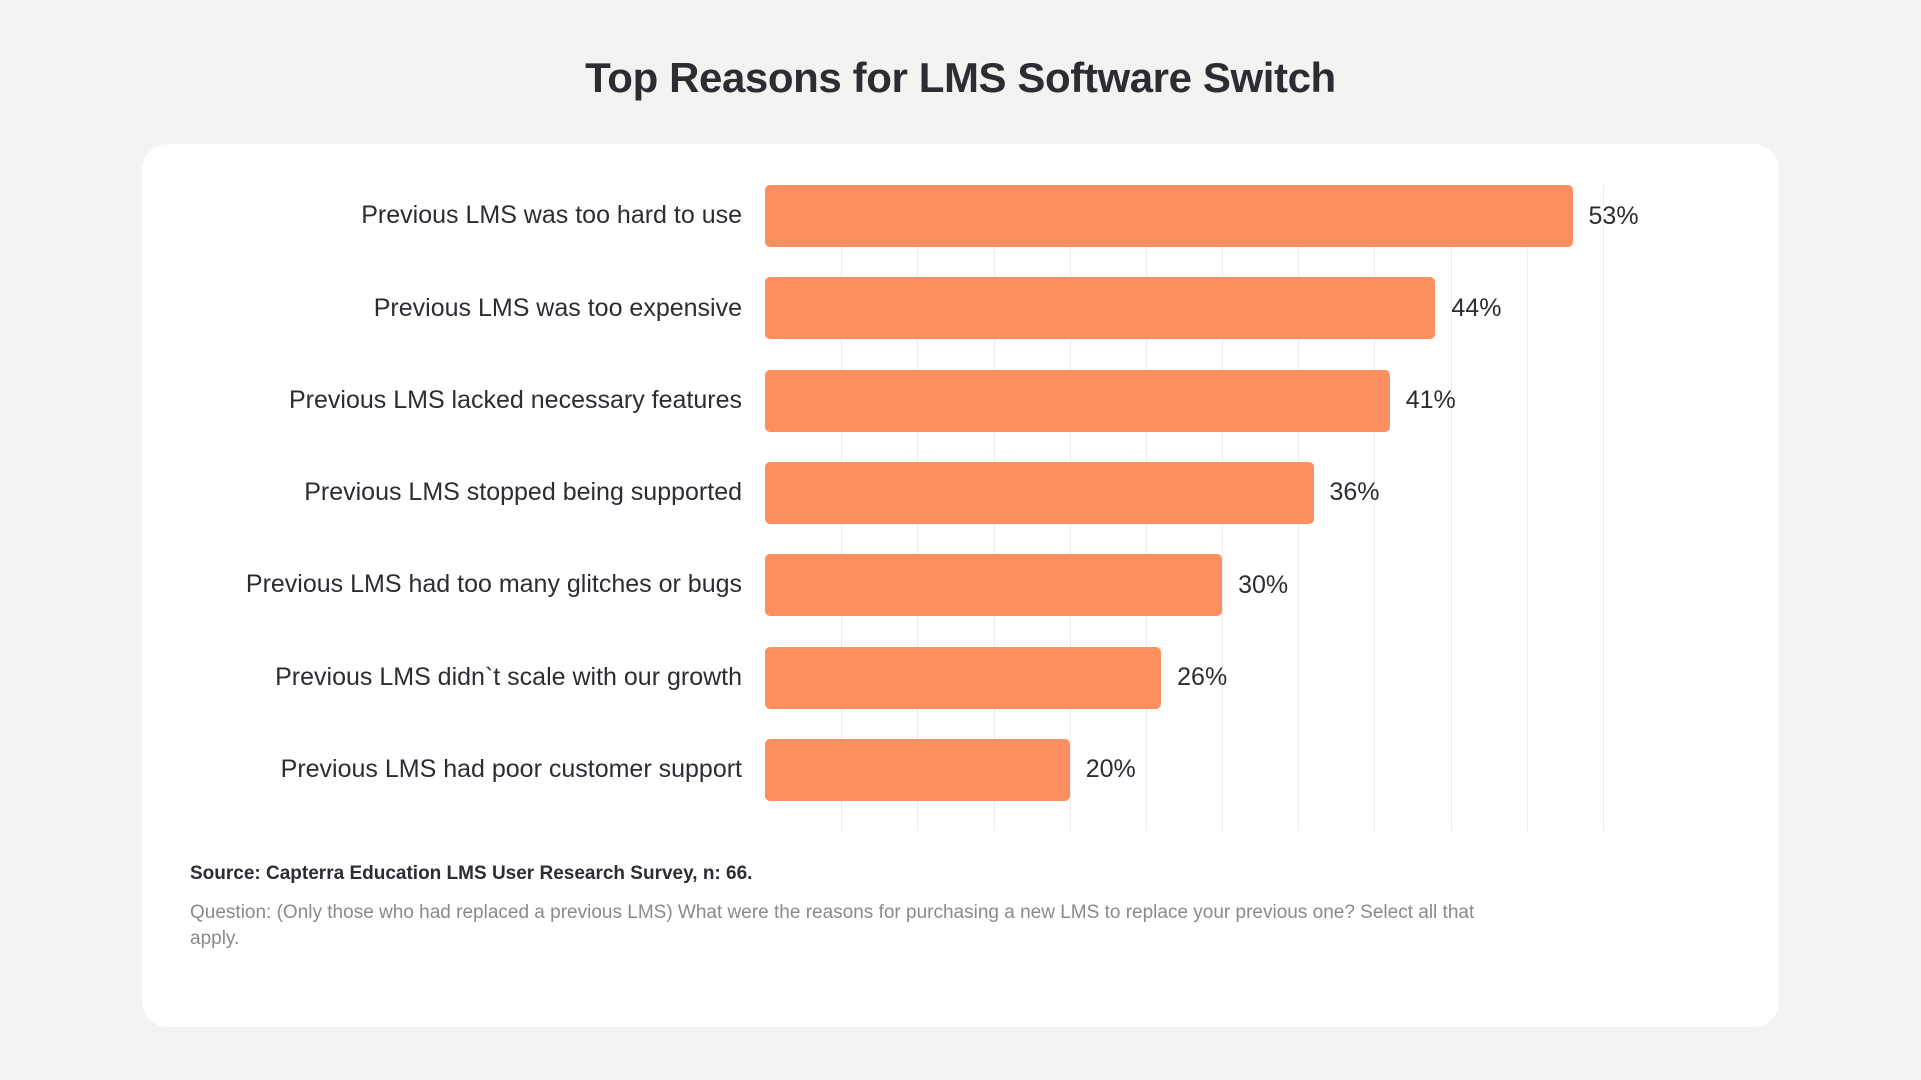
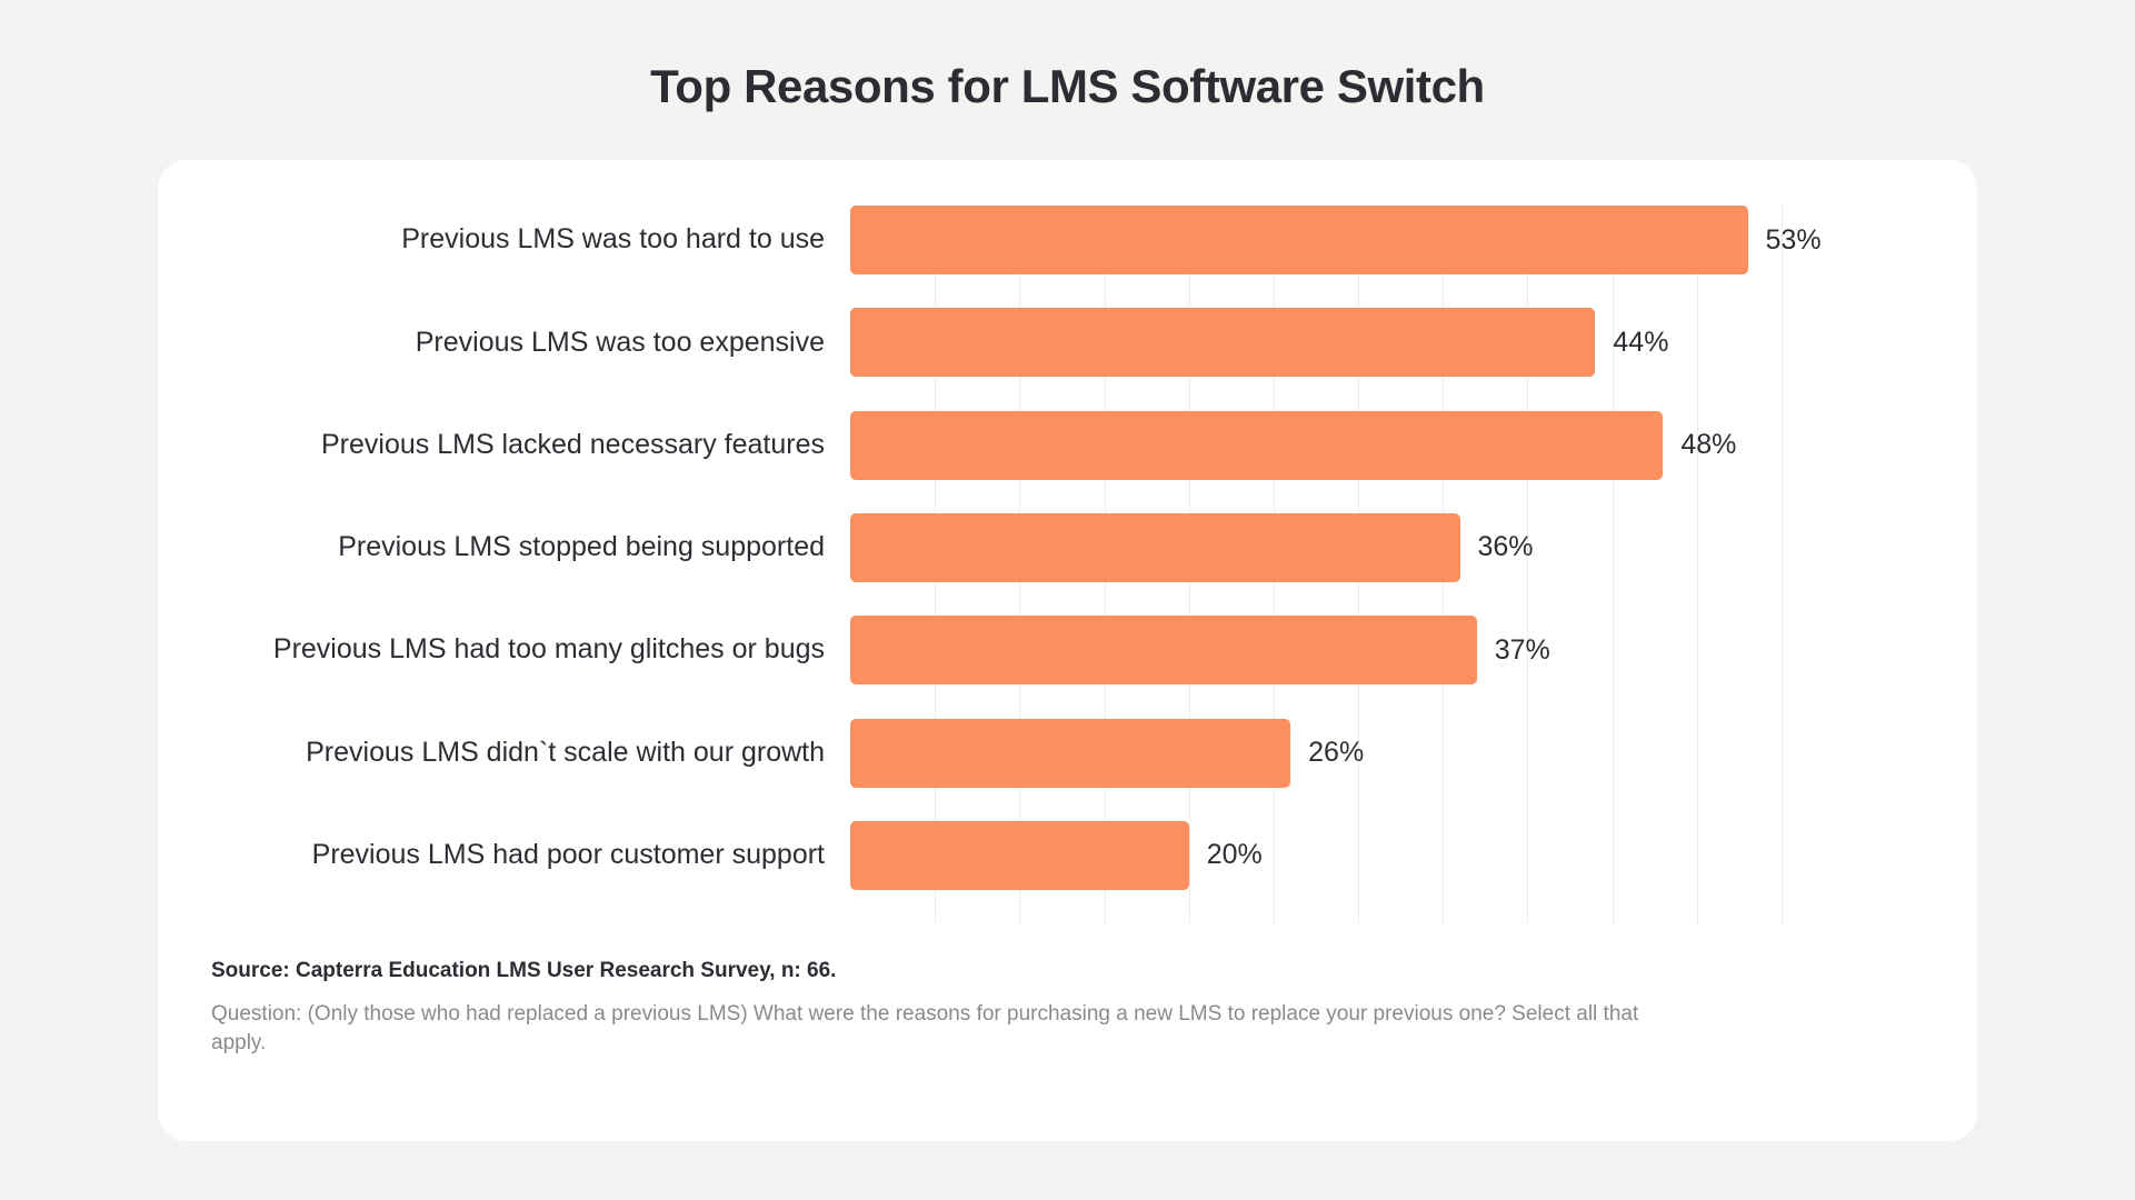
Previous LMS lacked necessary features: 41% -> 48%
Previous LMS had too many glitches or bugs: 30% -> 37%
